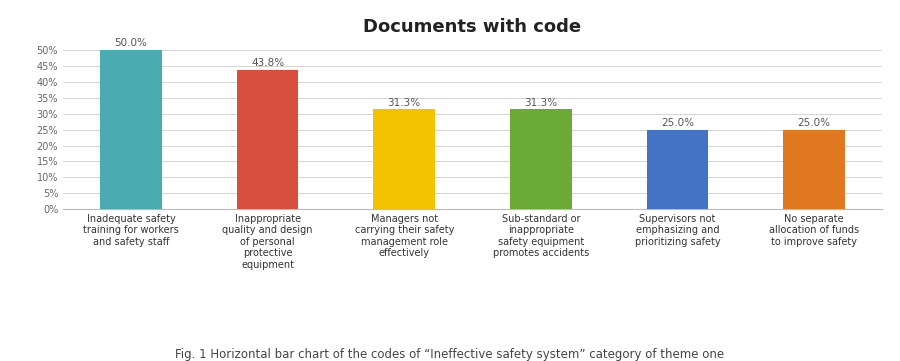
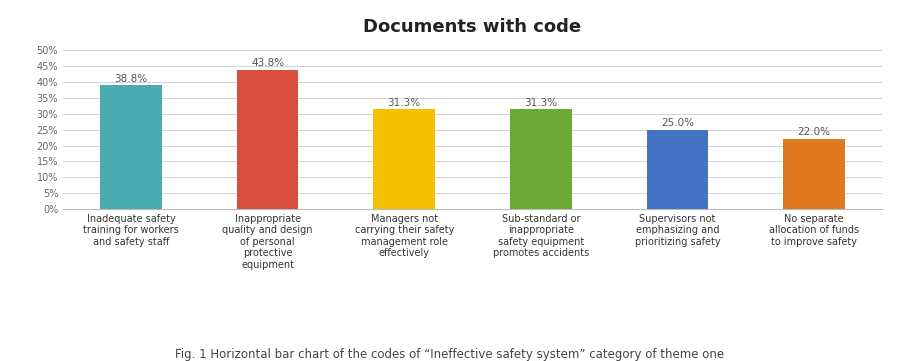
Inadequate safety training for workers and safety staff: 50.0% -> 38.8%
No separate allocation of funds to improve safety: 25.0% -> 22.0%
